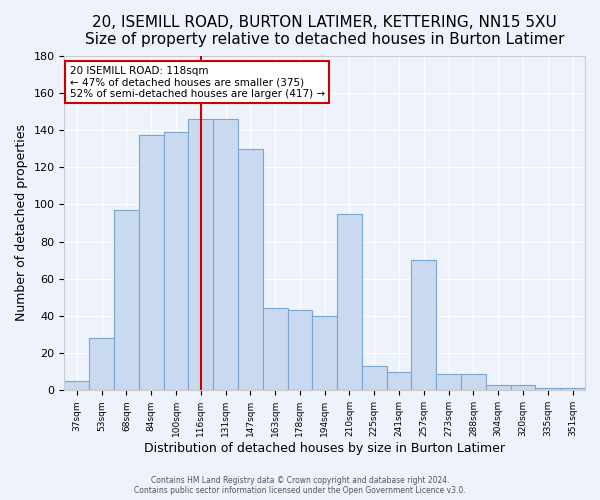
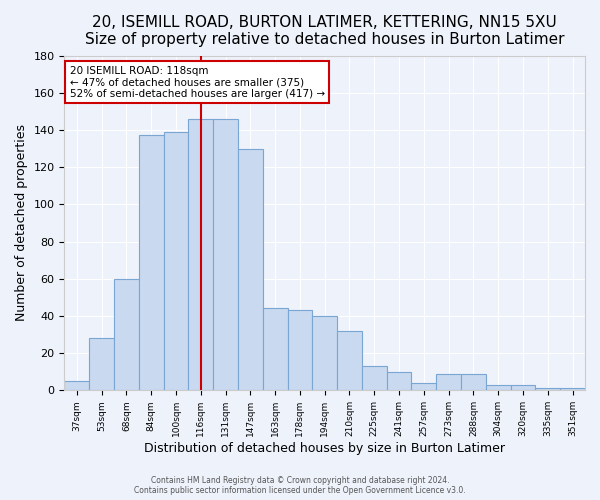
68sqm: 97 -> 60
210sqm: 95 -> 32
257sqm: 70 -> 4
